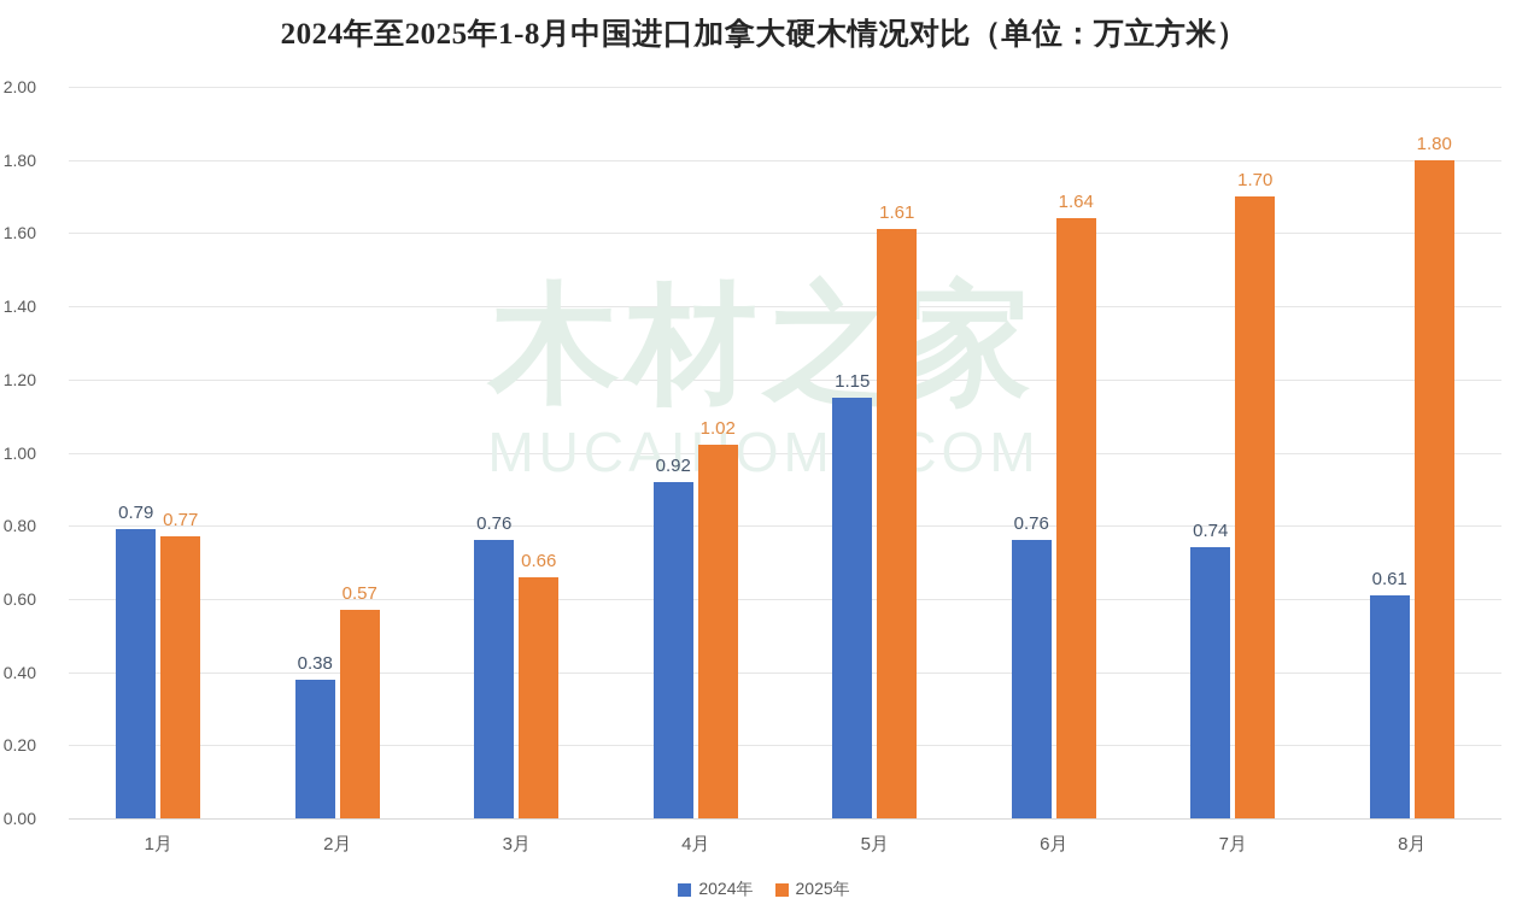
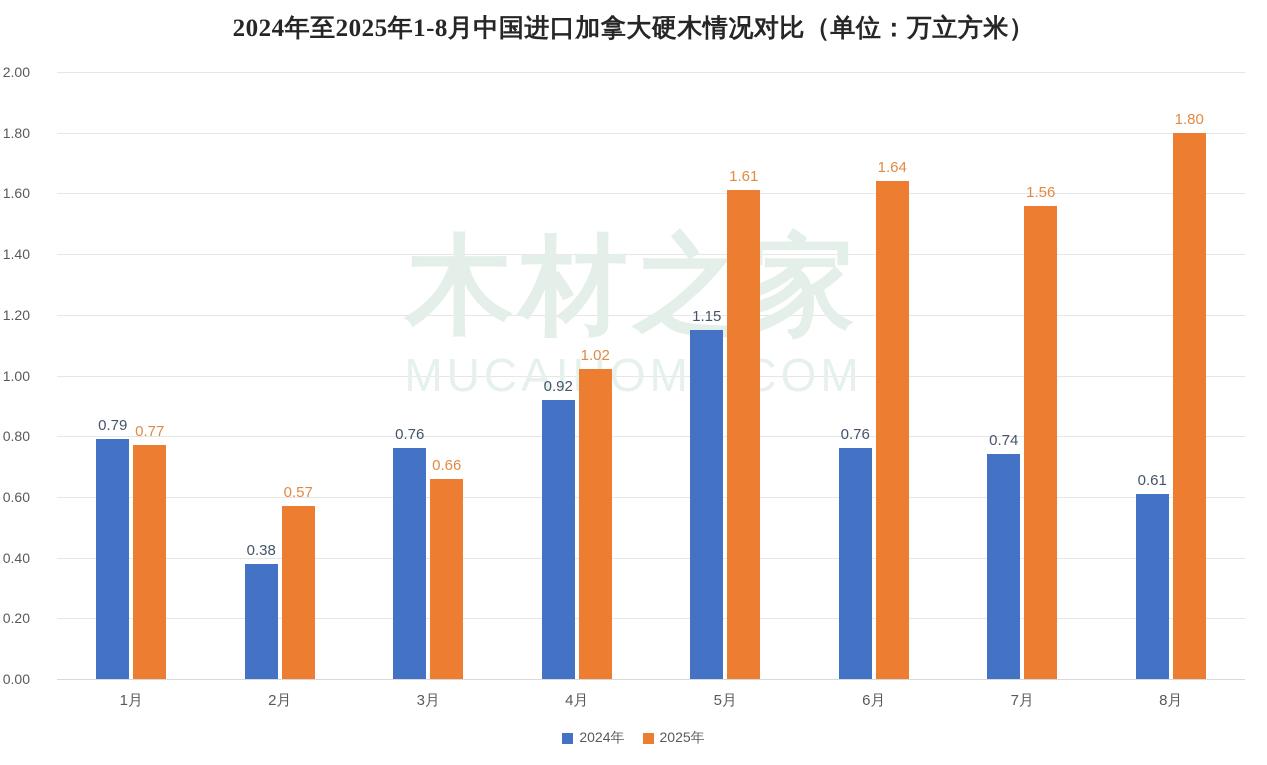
2025年/7月: 1.70 -> 1.56
